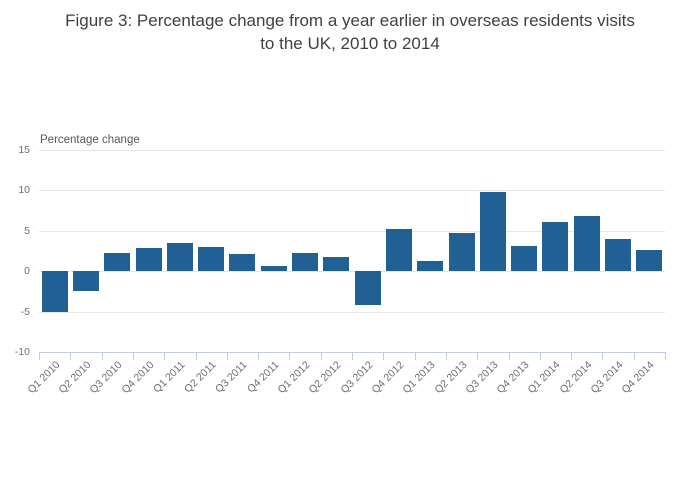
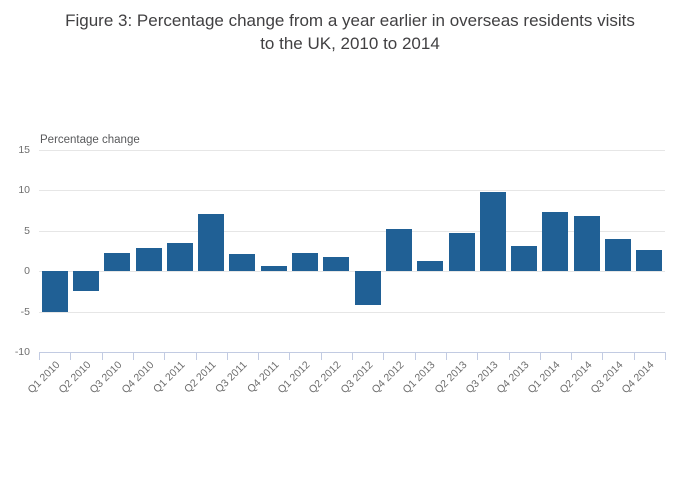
Q2 2011: 3 -> 7
Q1 2014: 6 -> 7
